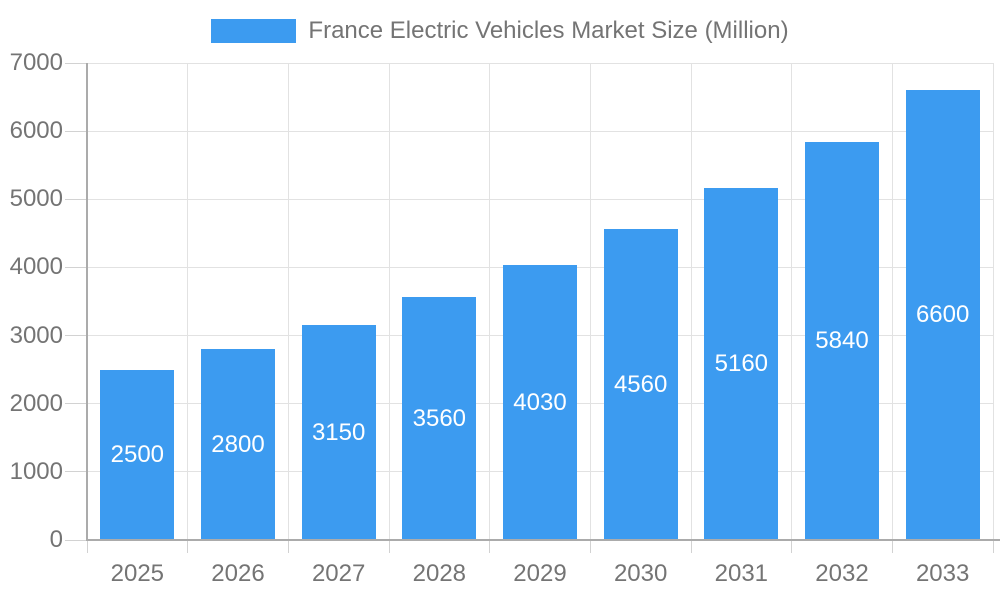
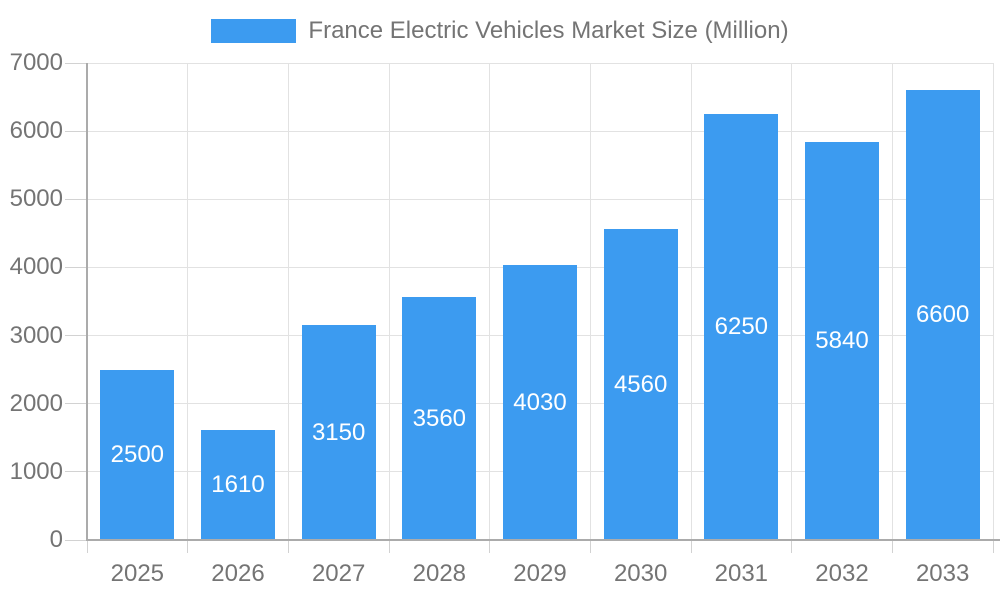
2026: 2800 -> 1610
2031: 5160 -> 6250
